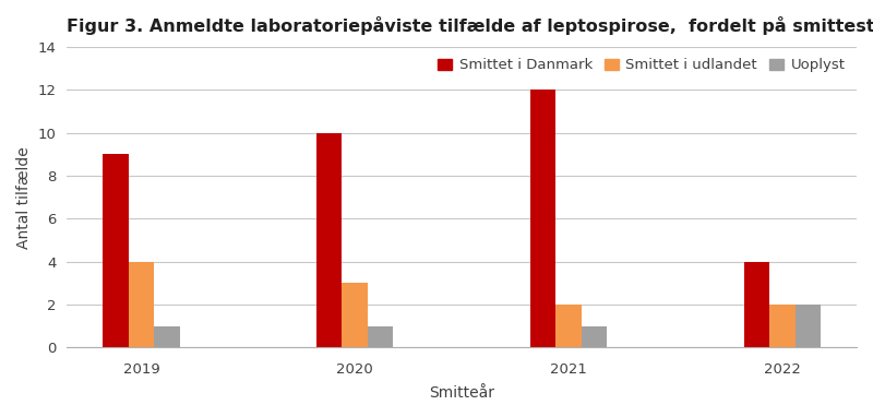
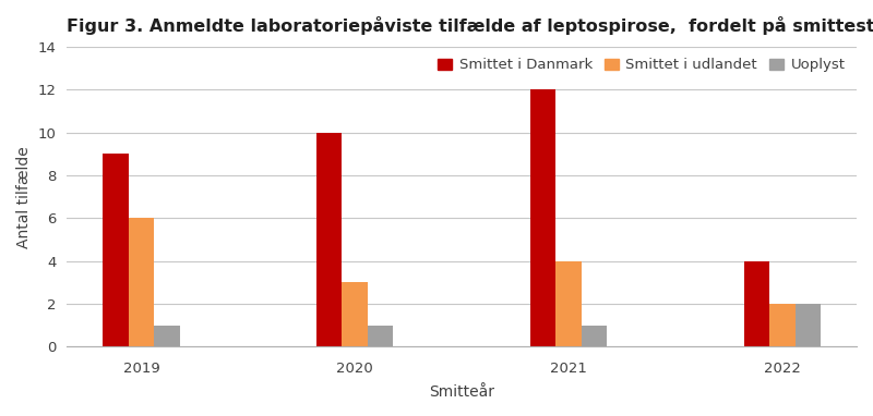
Smittet i udlandet/2019: 4 -> 6
Smittet i udlandet/2021: 2 -> 4
